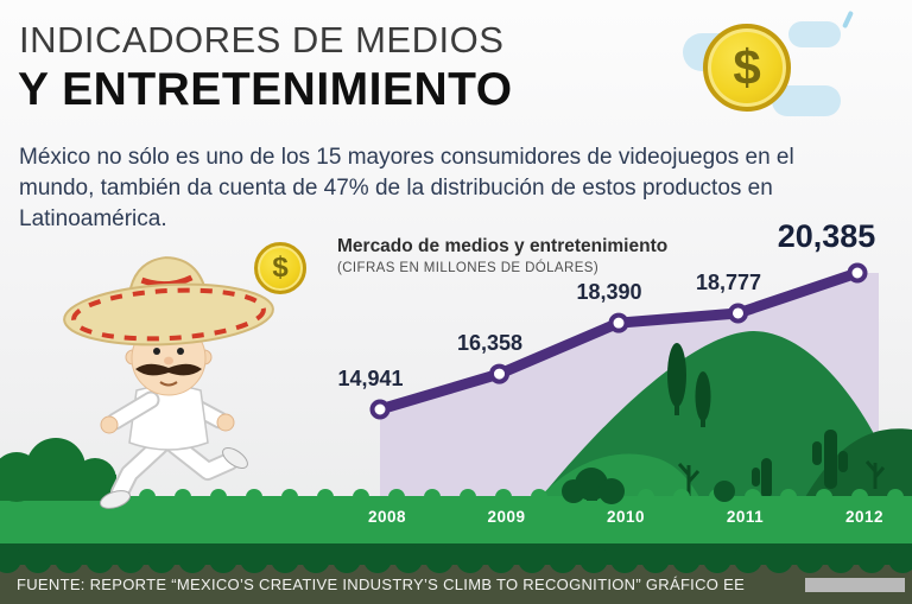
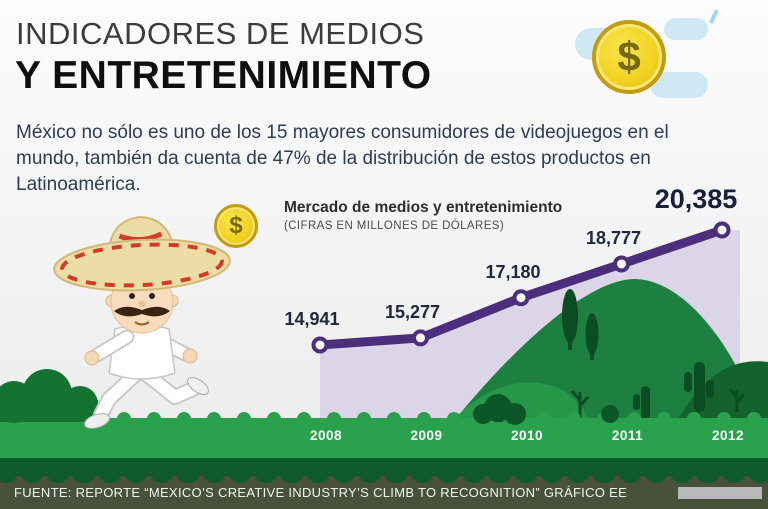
2009: 16,358 -> 15,277
2010: 18,390 -> 17,180
